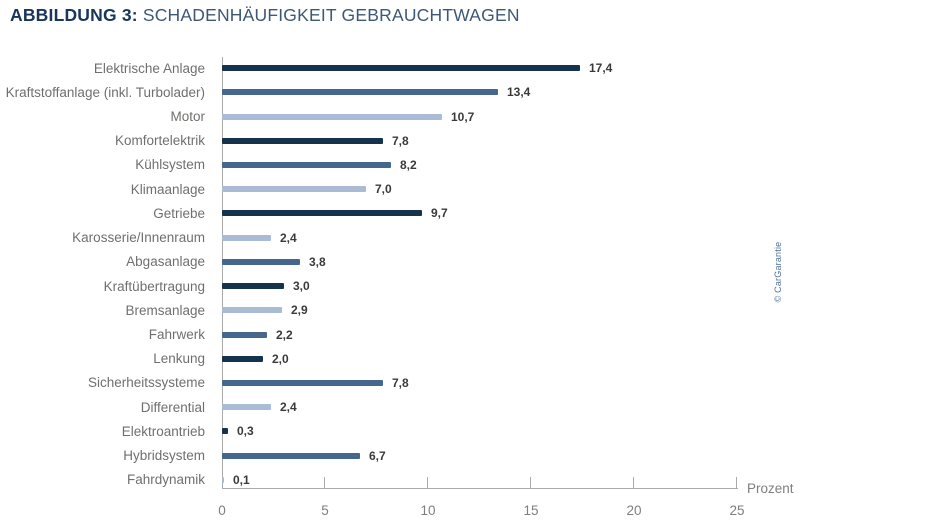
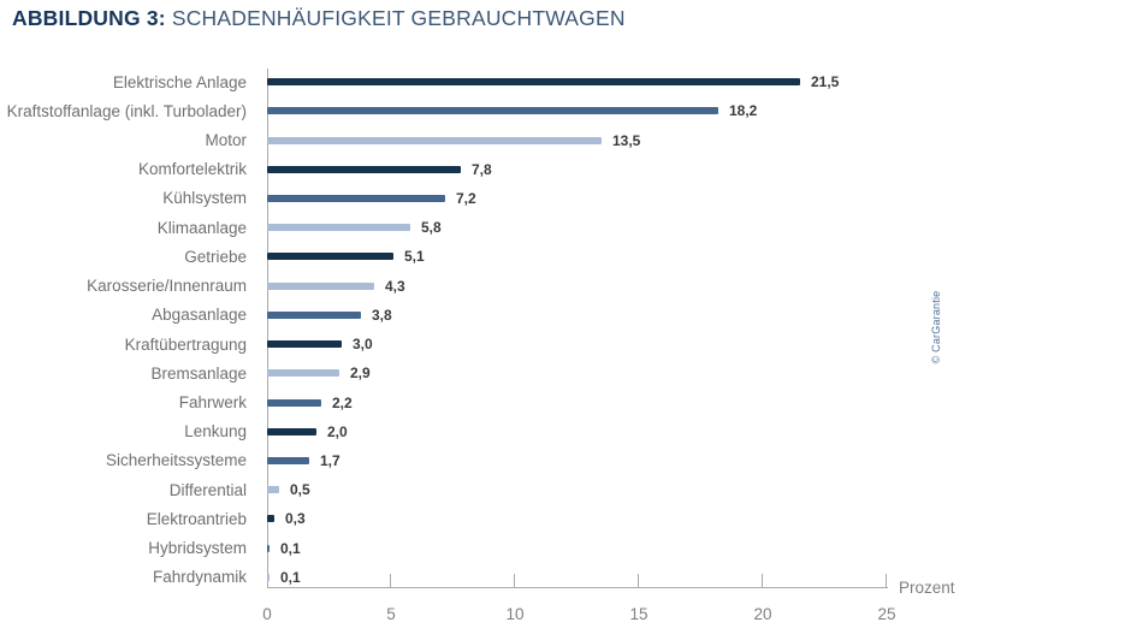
Elektrische Anlage: 17,4 -> 21,5
Kraftstoffanlage (inkl. Turbolader): 13,4 -> 18,2
Motor: 10,7 -> 13,5
Kühlsystem: 8,2 -> 7,2
Klimaanlage: 7,0 -> 5,8
Getriebe: 9,7 -> 5,1
Karosserie/Innenraum: 2,4 -> 4,3
Sicherheitssysteme: 7,8 -> 1,7
Differential: 2,4 -> 0,5
Hybridsystem: 6,7 -> 0,1
